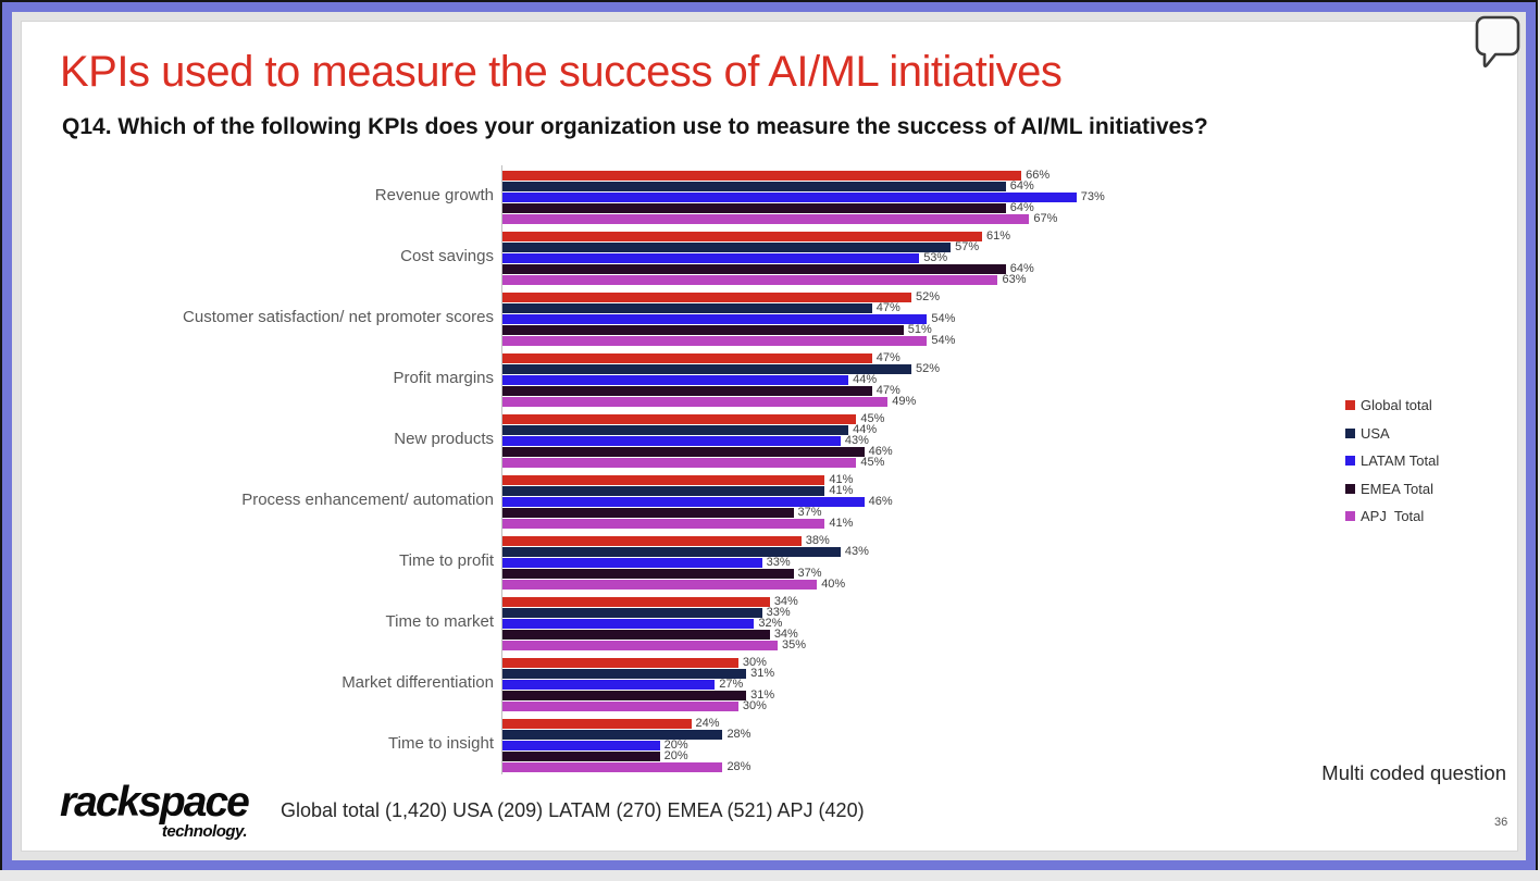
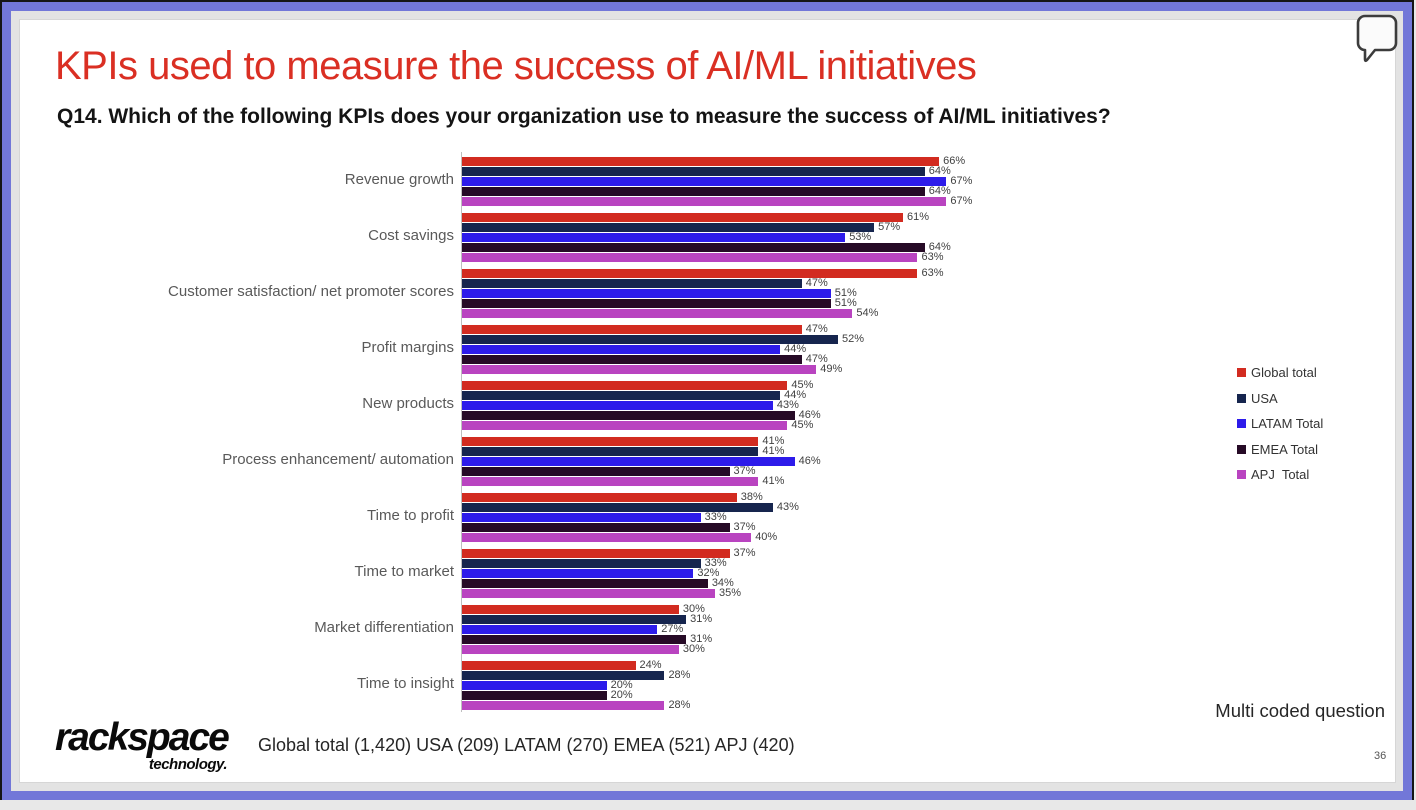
LATAM Total/Revenue growth: 73% -> 67%
Global total/Customer satisfaction/ net promoter scores: 52% -> 63%
LATAM Total/Customer satisfaction/ net promoter scores: 54% -> 51%
Global total/Time to market: 34% -> 37%
